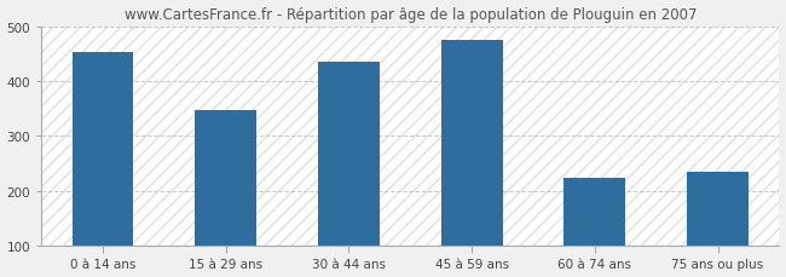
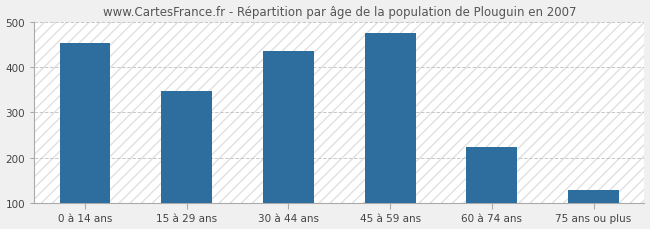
75 ans ou plus: 235 -> 128
